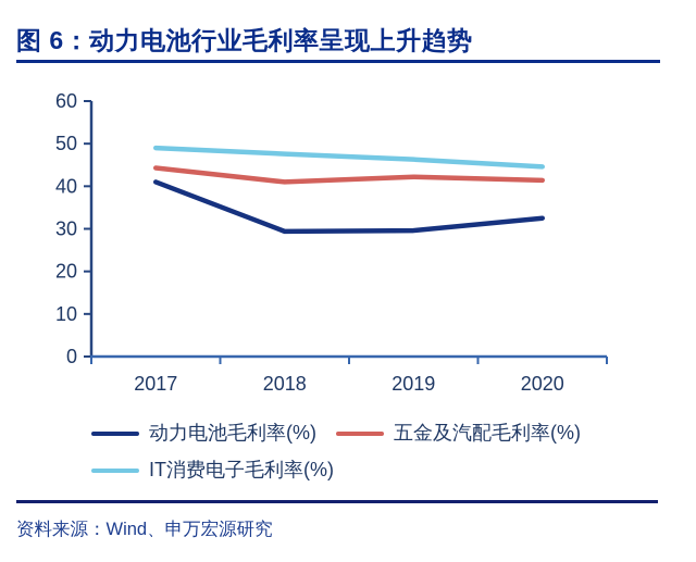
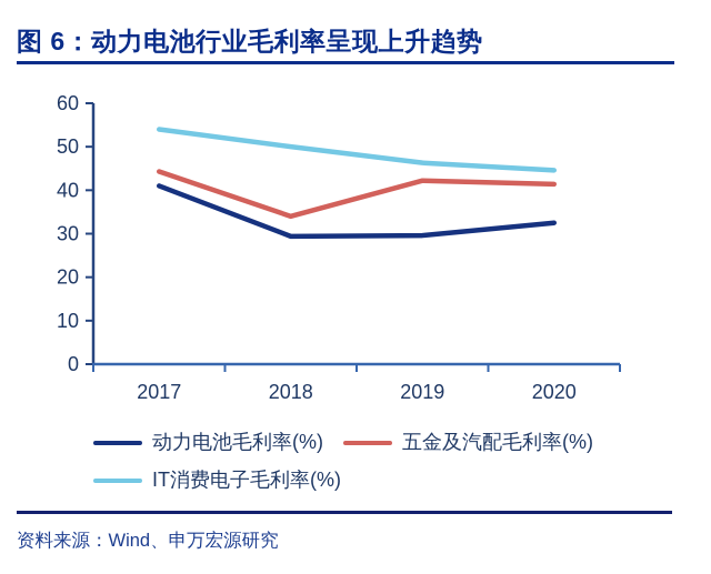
IT消费电子毛利率(%)/2017: 49 -> 54
五金及汽配毛利率(%)/2018: 41 -> 34
IT消费电子毛利率(%)/2018: 48 -> 50
